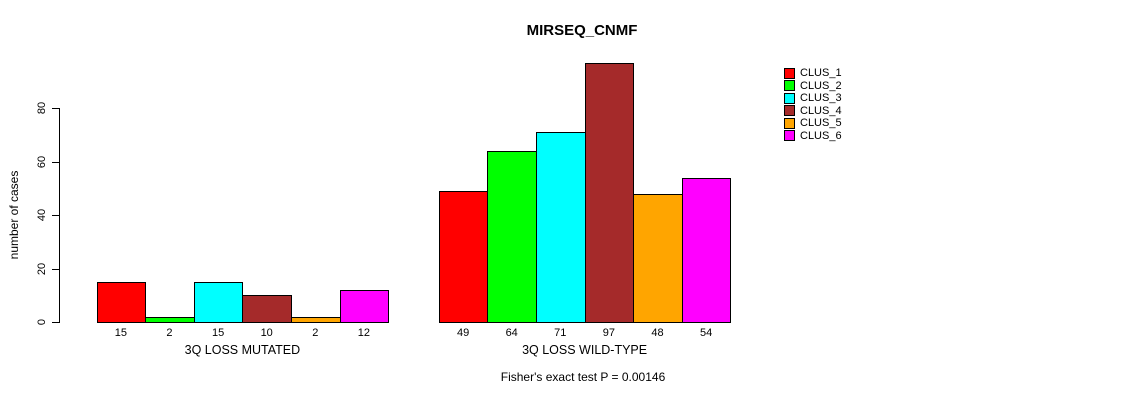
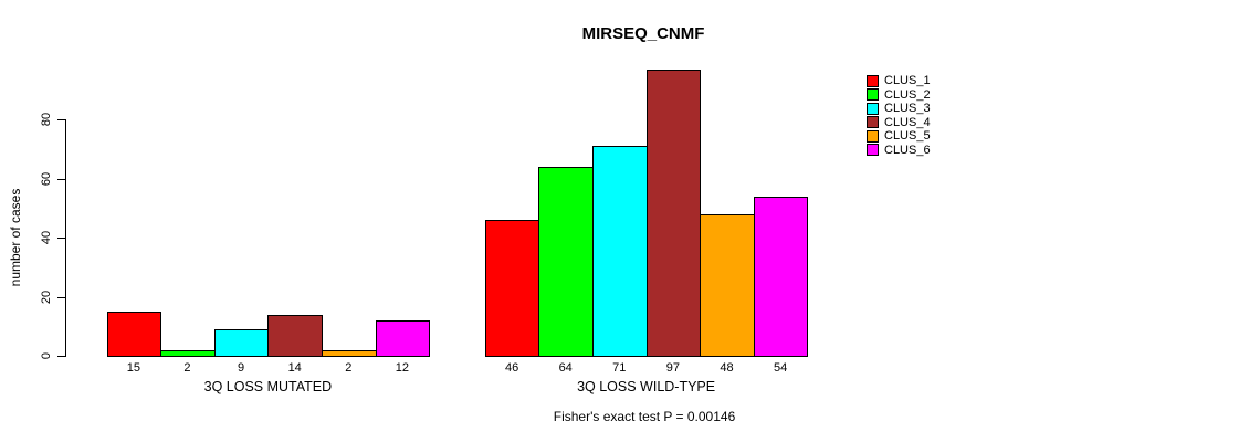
CLUS_3/3Q LOSS MUTATED: 15 -> 9
CLUS_4/3Q LOSS MUTATED: 10 -> 14
CLUS_1/3Q LOSS WILD-TYPE: 49 -> 46
